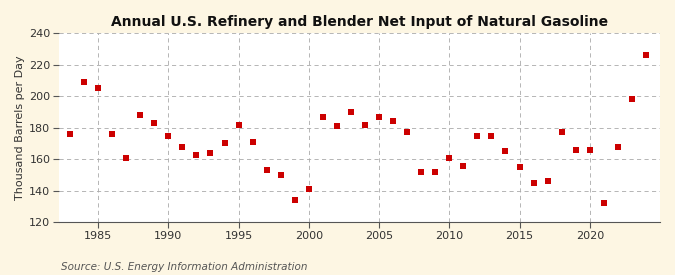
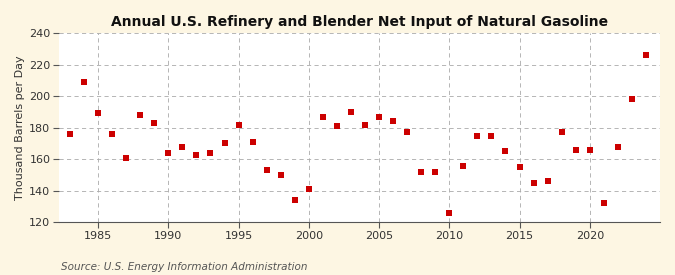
1985: 205 -> 189
1990: 175 -> 164
2010: 161 -> 126
